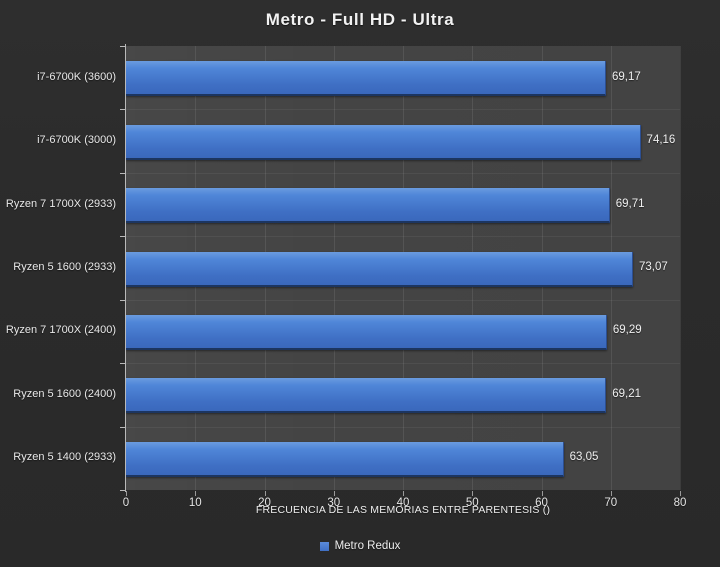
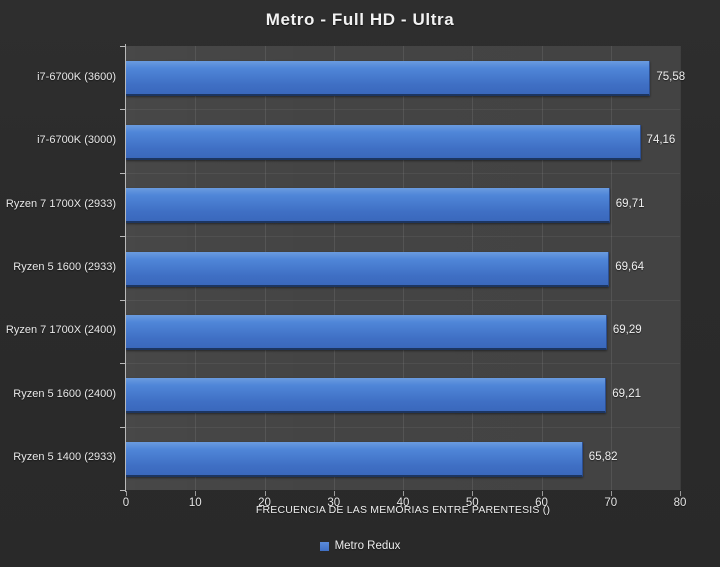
i7-6700K (3600): 69,17 -> 75,58
Ryzen 5 1600 (2933): 73,07 -> 69,64
Ryzen 5 1400 (2933): 63,05 -> 65,82
